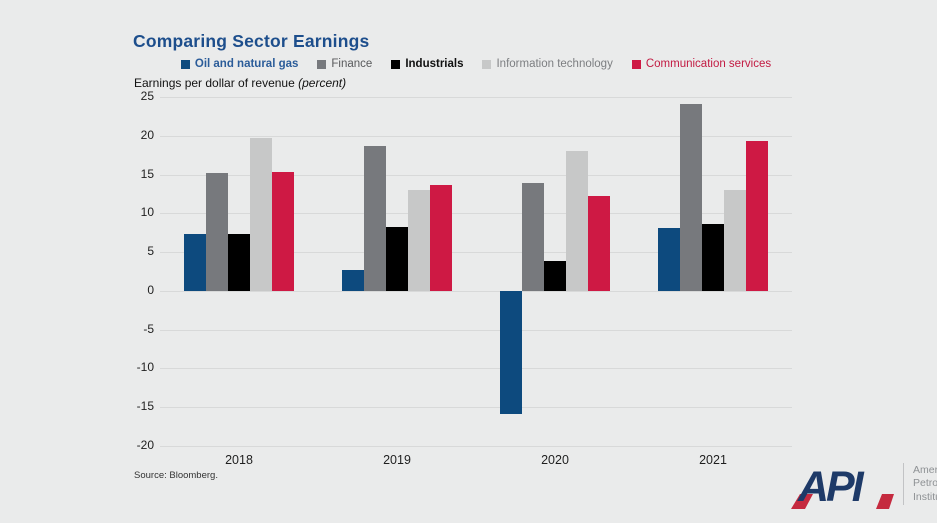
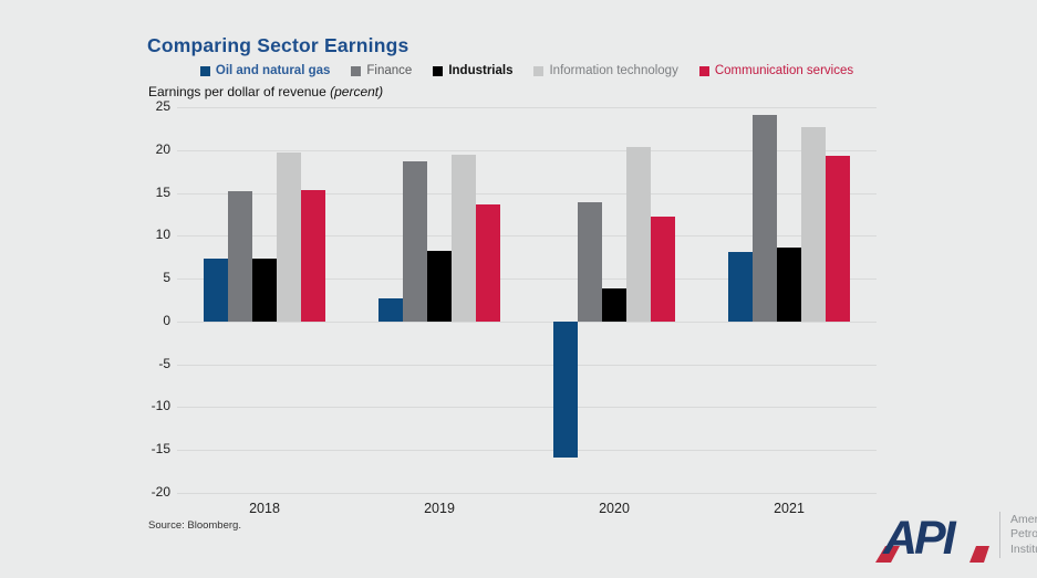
Information technology/2019: 13 -> 19
Information technology/2020: 18 -> 20
Information technology/2021: 13 -> 23
